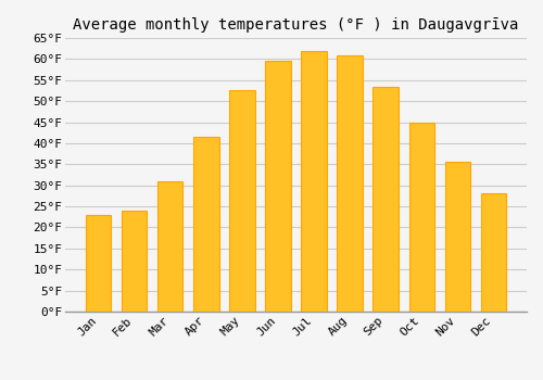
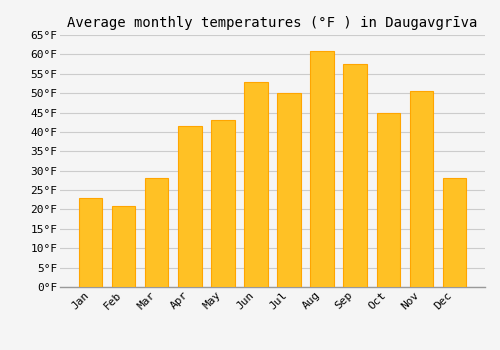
Feb: 24.0°F -> 21.0°F
Mar: 31.0°F -> 28.0°F
May: 52.5°F -> 43.0°F
Jun: 59.5°F -> 53.0°F
Jul: 62.0°F -> 50.0°F
Sep: 53.5°F -> 57.5°F
Nov: 35.5°F -> 50.5°F
